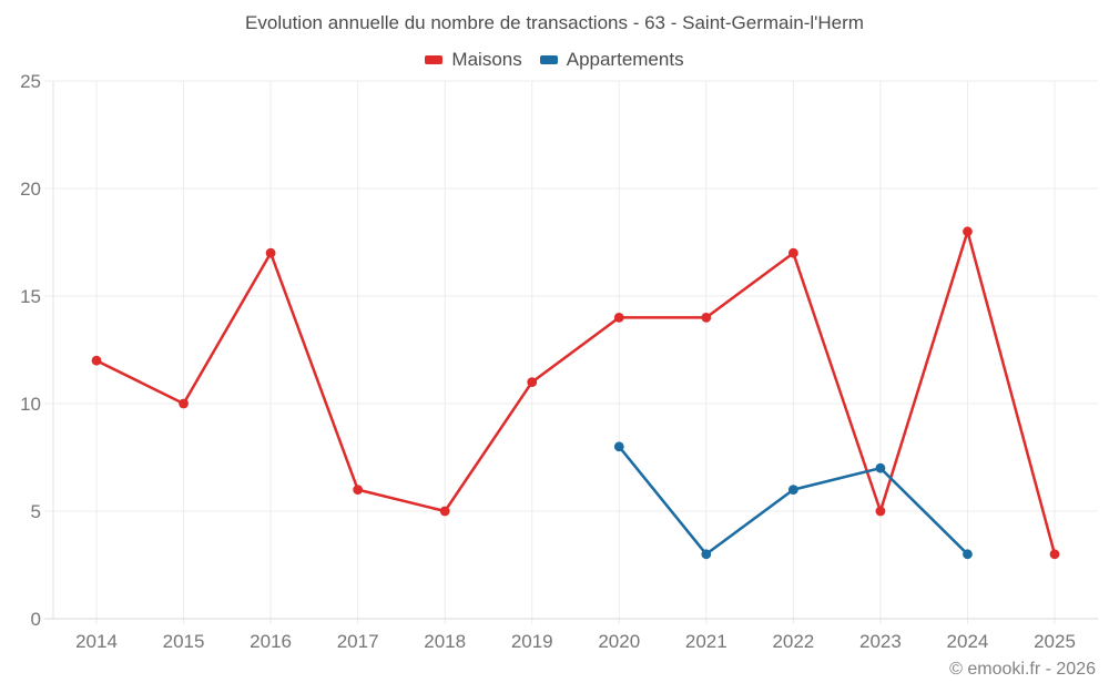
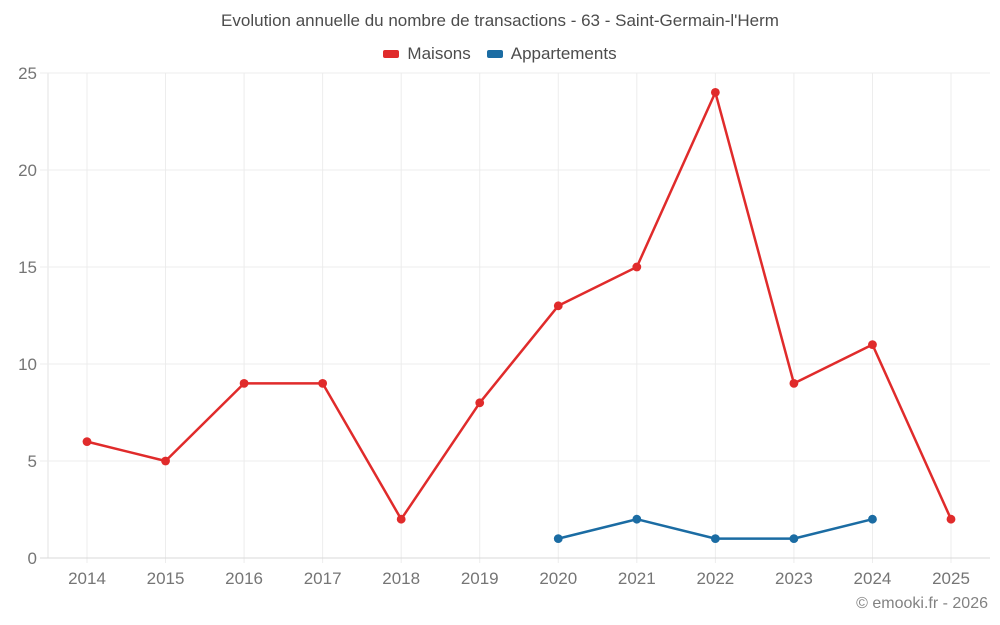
Maisons/2014: 12 -> 6
Maisons/2015: 10 -> 5
Maisons/2016: 17 -> 9
Maisons/2017: 6 -> 9
Maisons/2018: 5 -> 2
Maisons/2019: 11 -> 8
Maisons/2020: 14 -> 13
Appartements/2020: 8 -> 1
Maisons/2021: 14 -> 15
Appartements/2021: 3 -> 2
Maisons/2022: 17 -> 24
Appartements/2022: 6 -> 1
Maisons/2023: 5 -> 9
Appartements/2023: 7 -> 1
Maisons/2024: 18 -> 11
Appartements/2024: 3 -> 2
Maisons/2025: 3 -> 2
